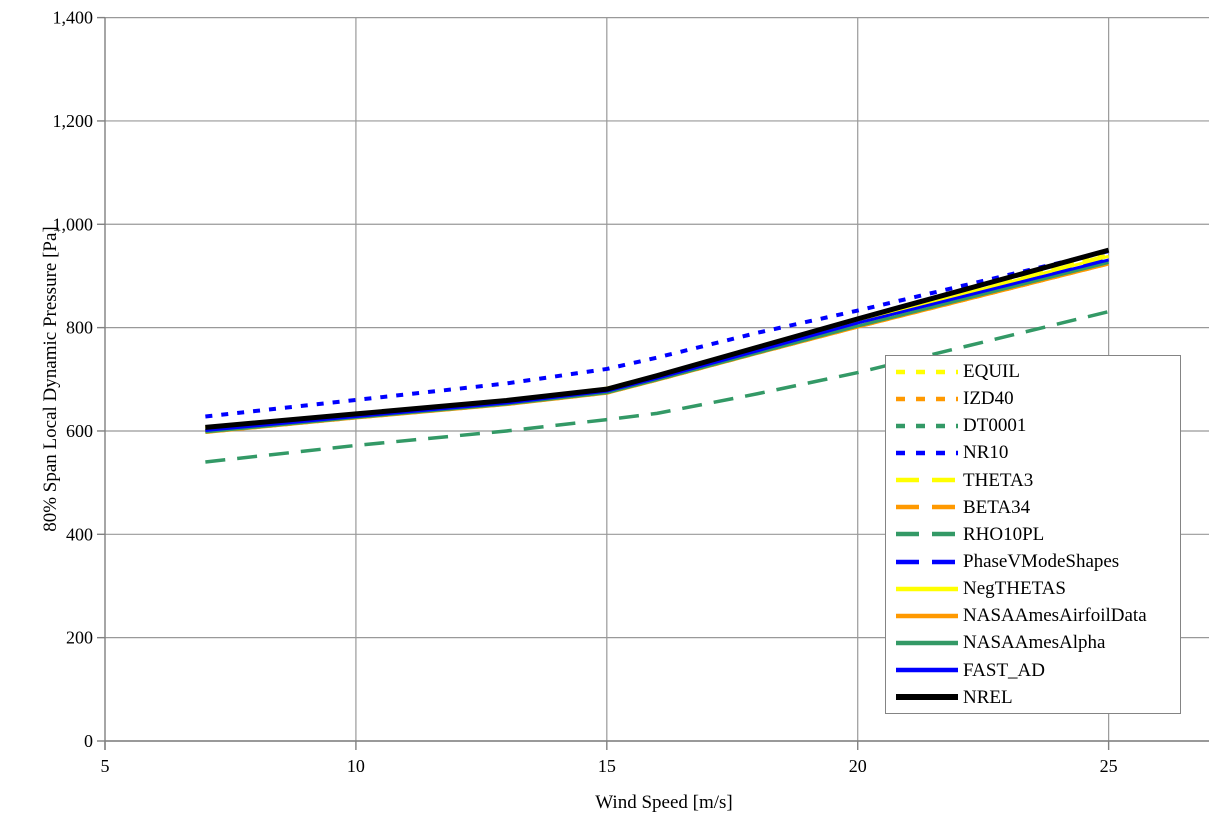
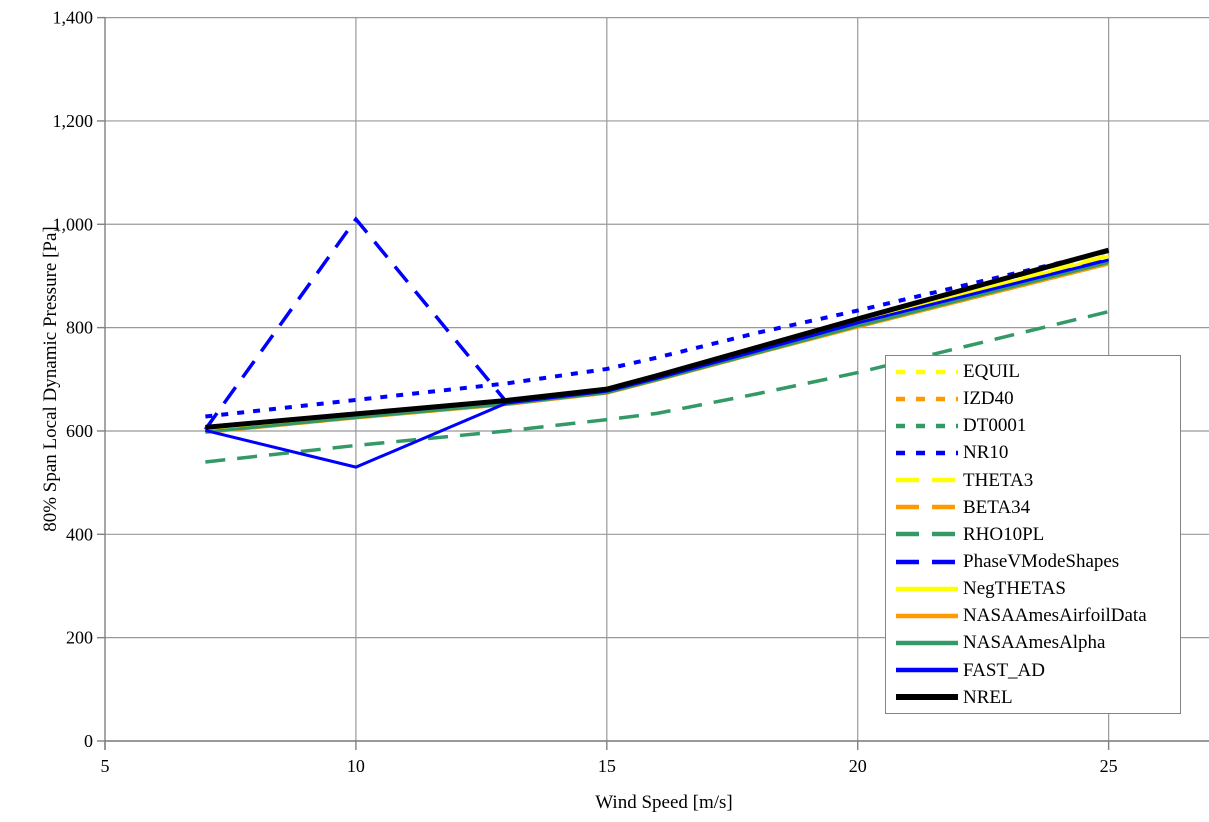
PhaseVModeShapes/10: 630 -> 1010
FAST_AD/10: 630 -> 530
